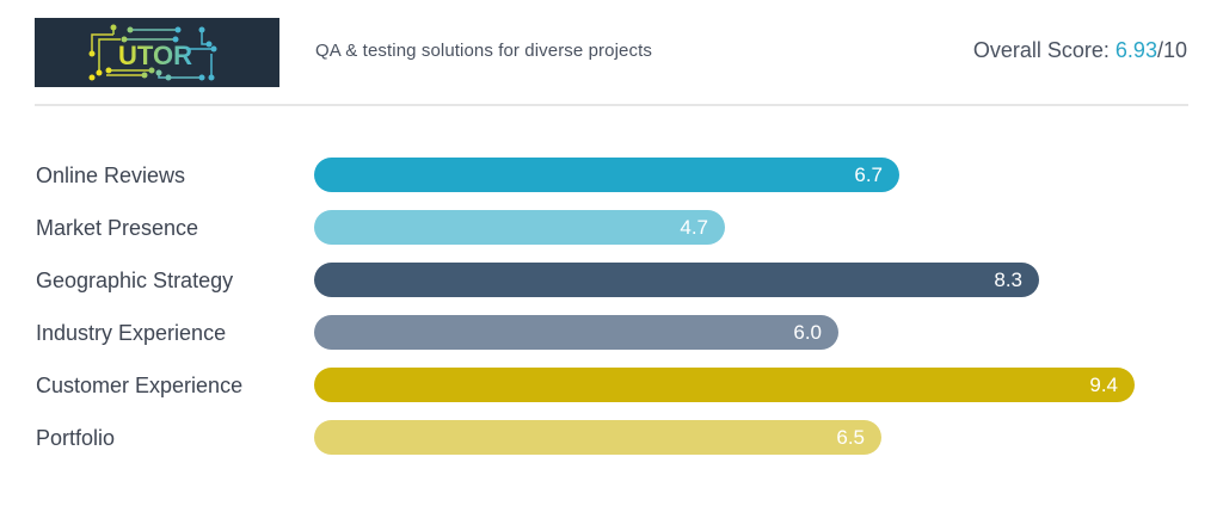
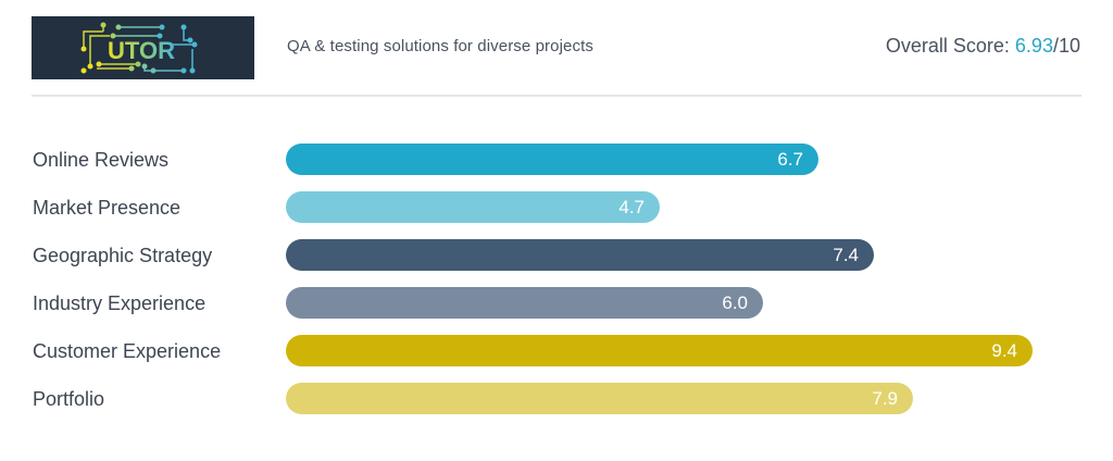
Geographic Strategy: 8.3 -> 7.4
Portfolio: 6.5 -> 7.9
